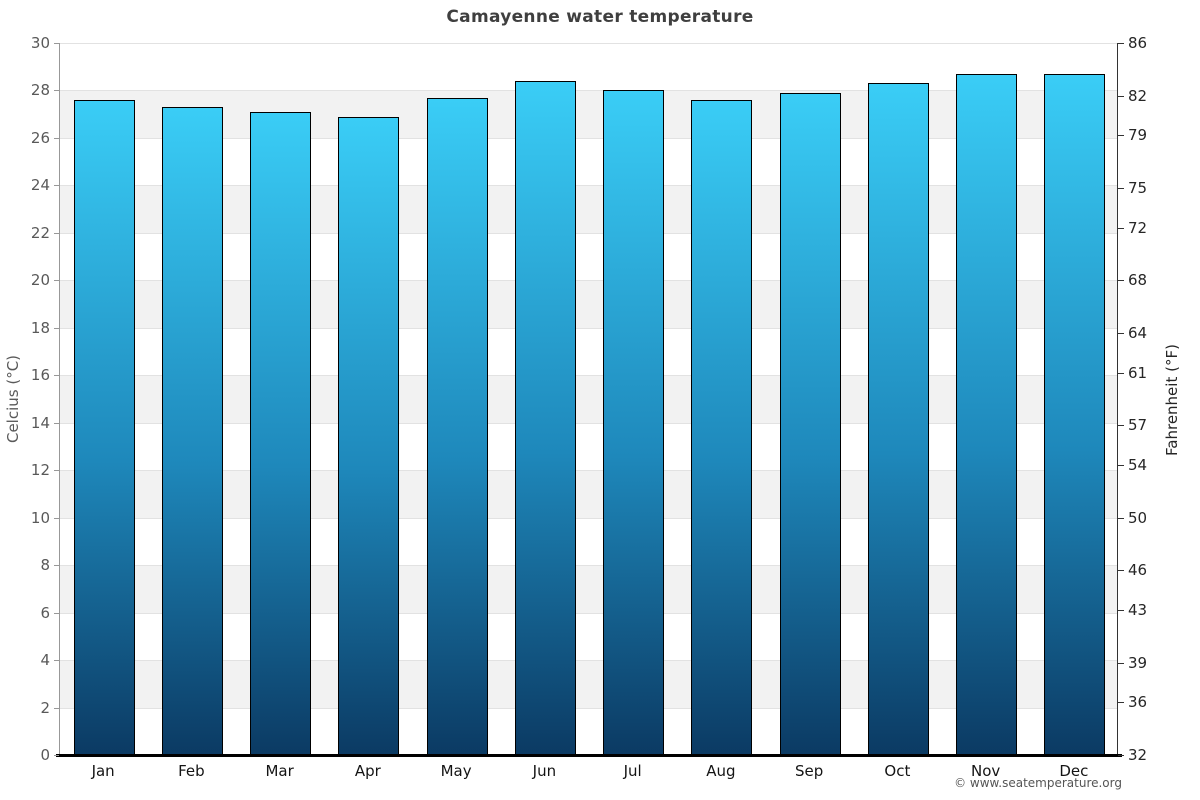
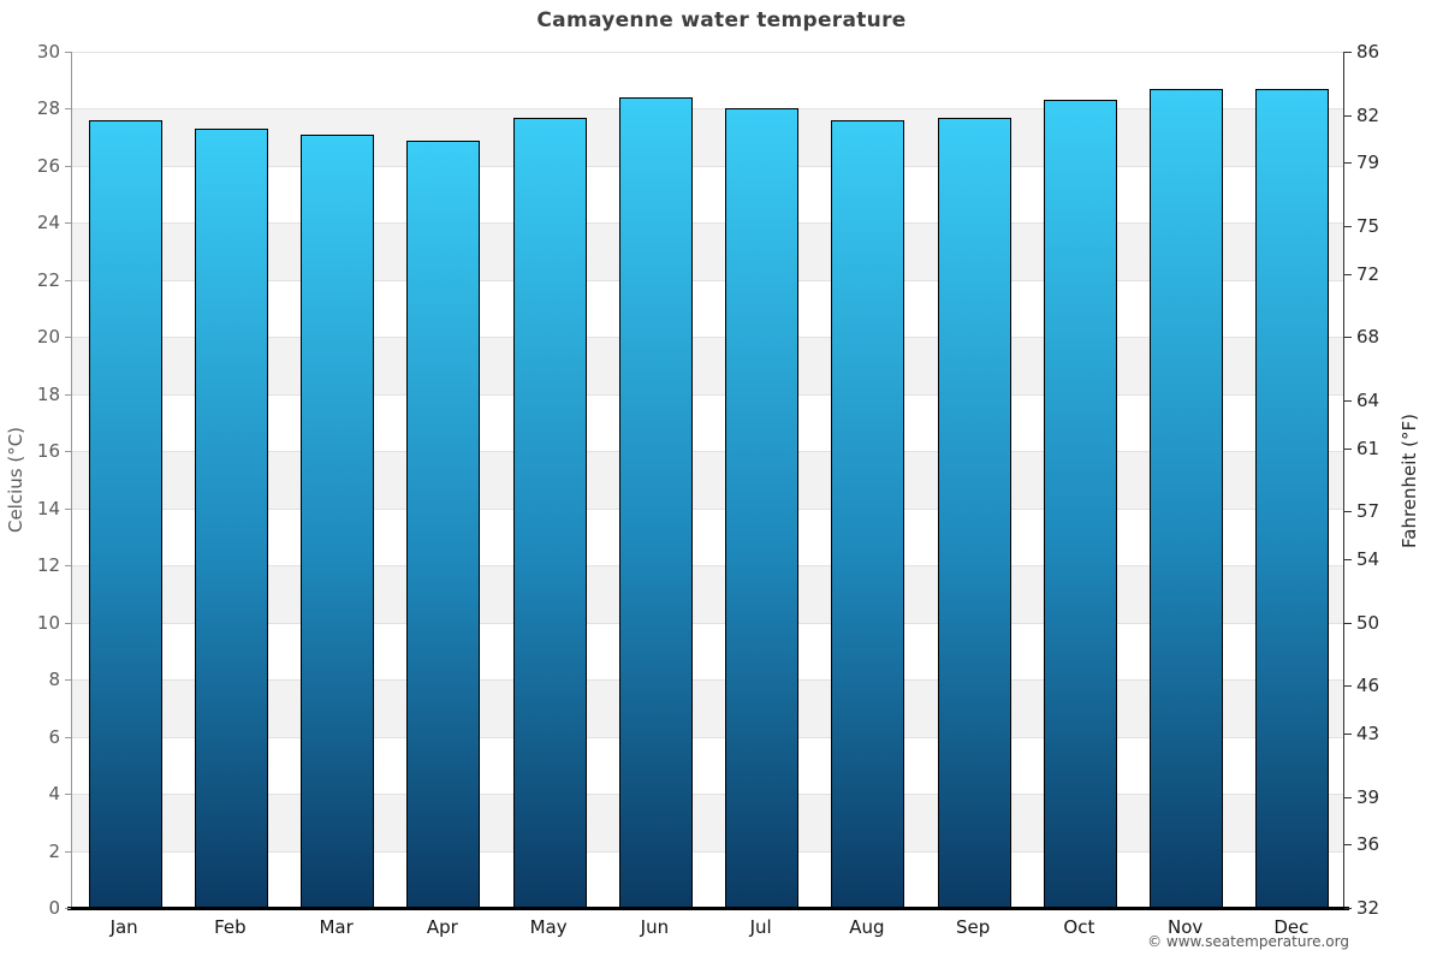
Sep: 27.9 -> 27.7
